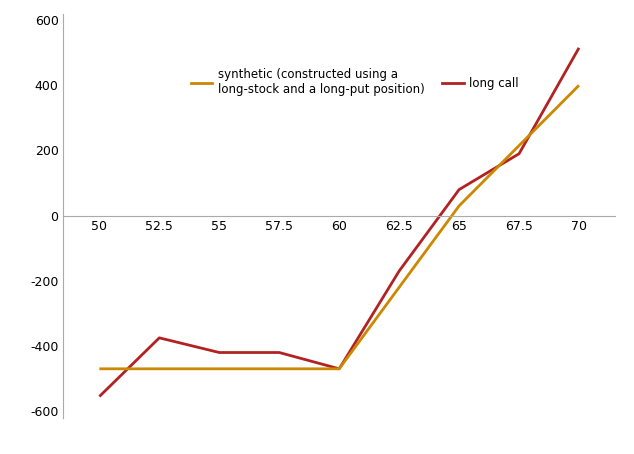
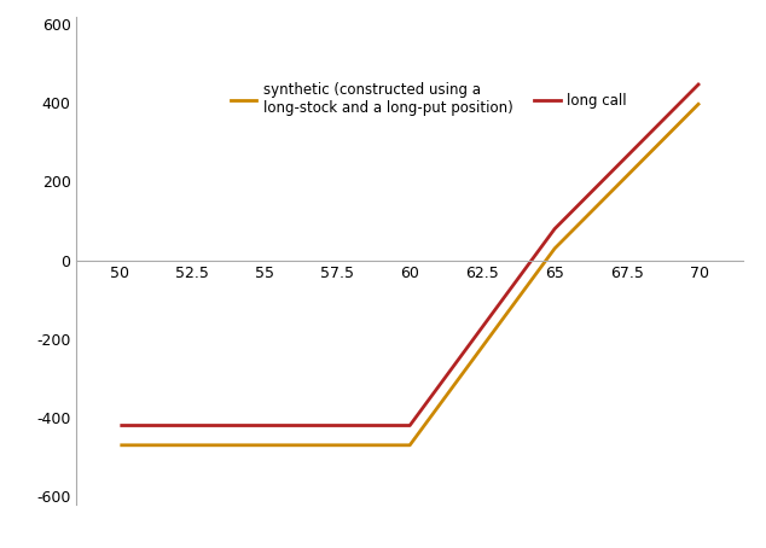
long call/50: -555 -> -420
long call/52.5: -375 -> -420
long call/60: -470 -> -420
long call/67.5: 190 -> 265
long call/70: 515 -> 450
